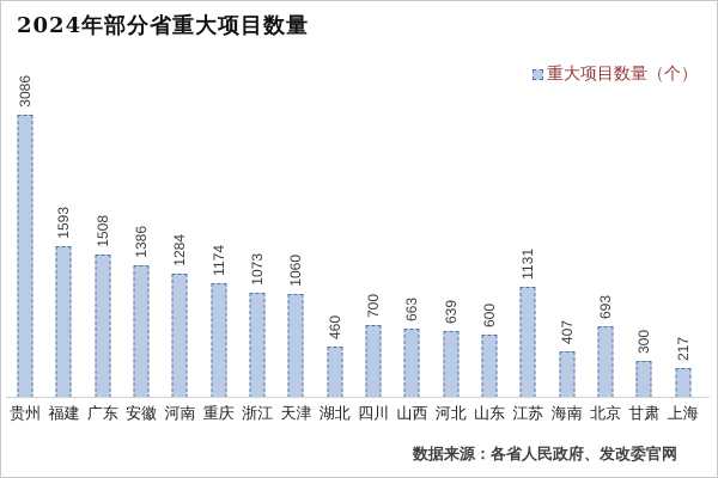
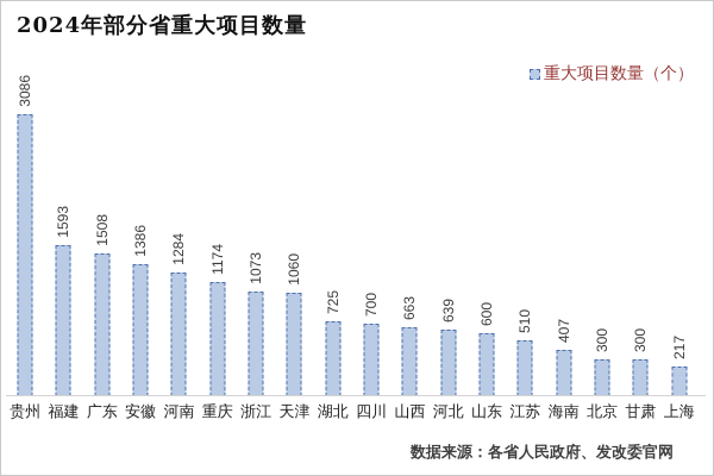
湖北: 460 -> 725
江苏: 1131 -> 510
北京: 693 -> 300
